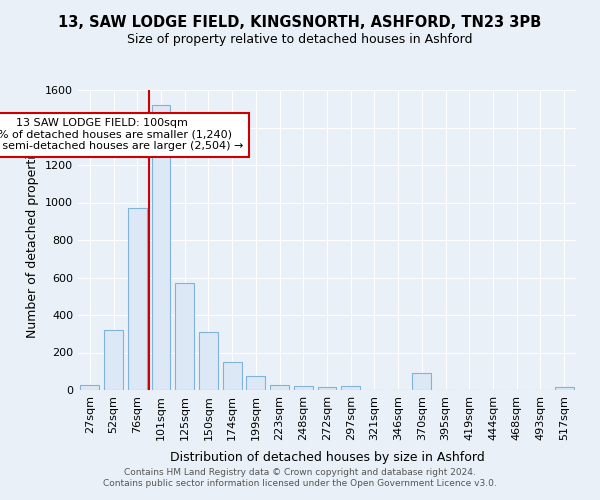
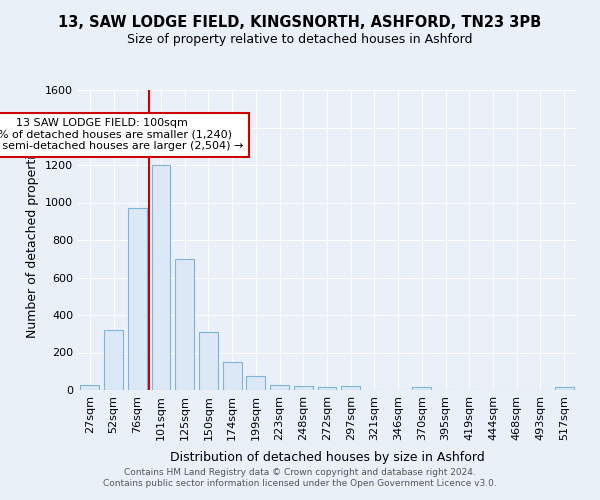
101sqm: 1520 -> 1200
125sqm: 570 -> 700
370sqm: 90 -> 20
